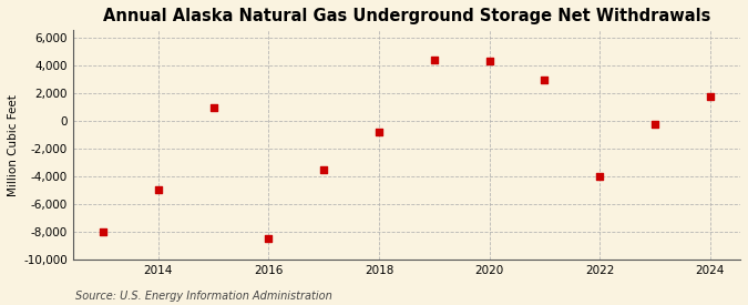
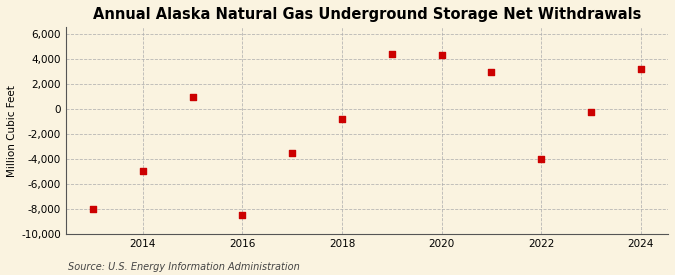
2024: 1,700 -> 3,200
